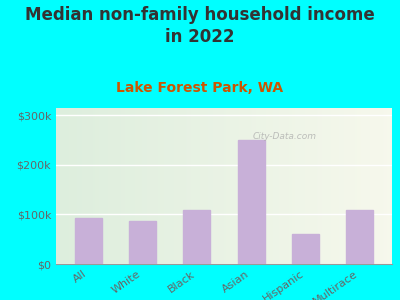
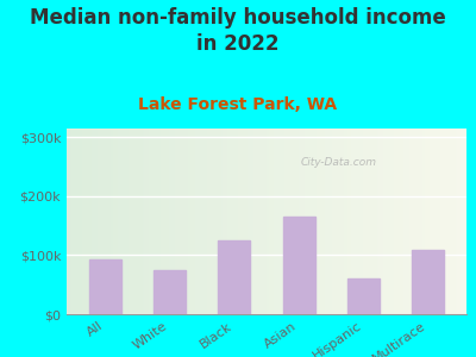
White: $87k -> $75k
Black: $110k -> $125k
Asian: $250k -> $165k
